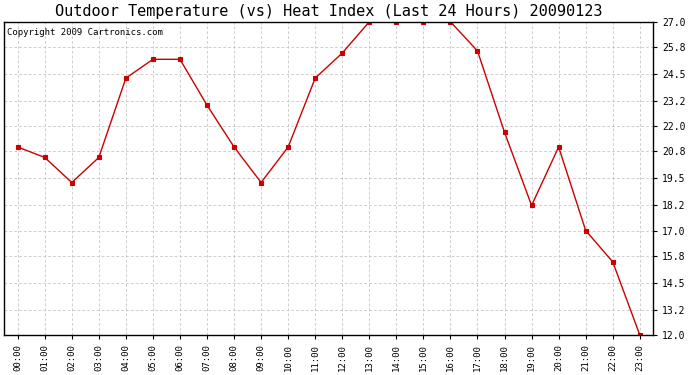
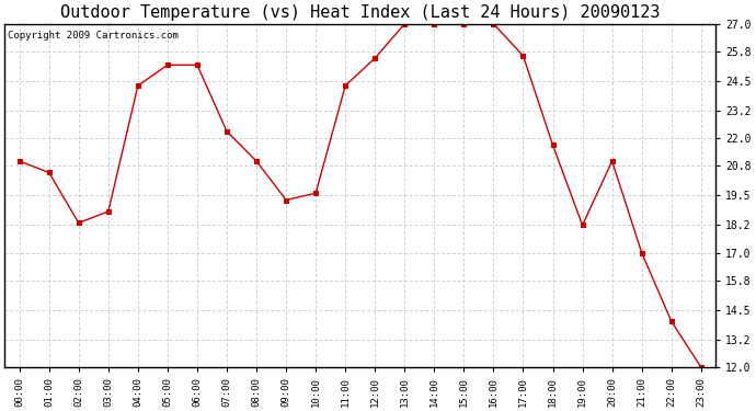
02:00: 19.3 -> 18.3
03:00: 20.5 -> 18.8
07:00: 23.0 -> 22.3
10:00: 21.0 -> 19.6
22:00: 15.5 -> 14.0
